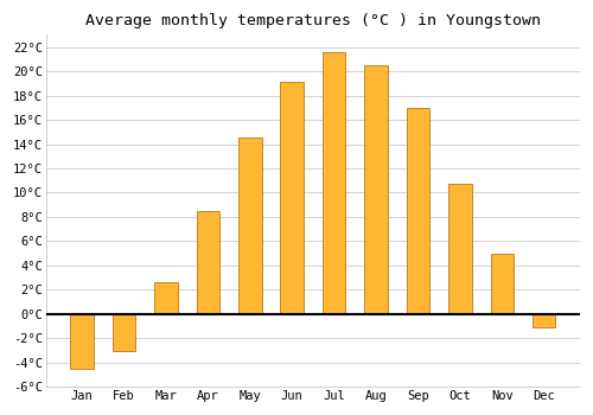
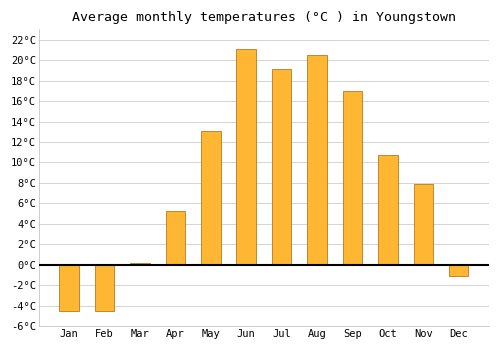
Feb: -3.1°C -> -4.5°C
Mar: 2.6°C -> 0.2°C
Apr: 8.5°C -> 5.3°C
May: 14.5°C -> 13.1°C
Jun: 19.1°C -> 21.1°C
Jul: 21.6°C -> 19.1°C
Nov: 5.0°C -> 7.9°C
